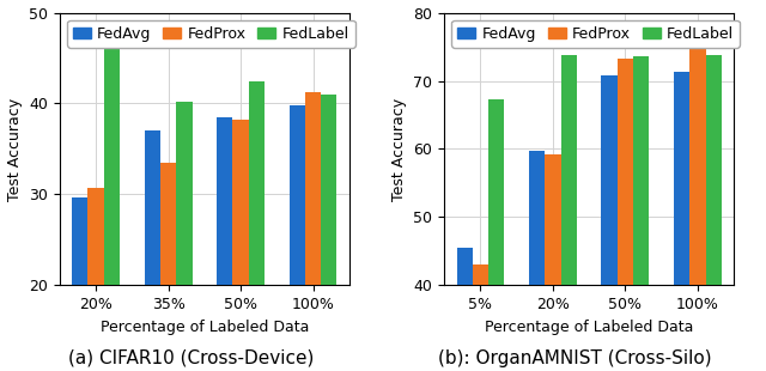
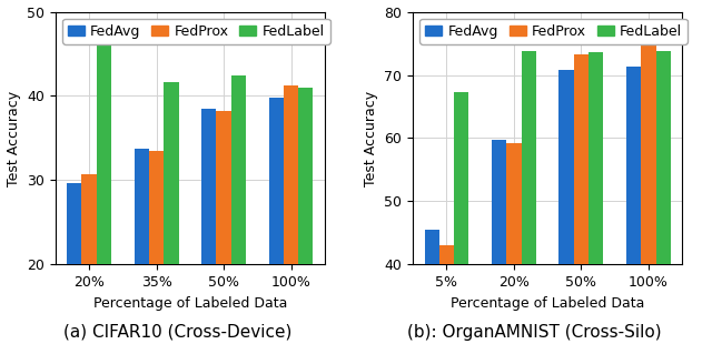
FedAvg/35%: 37.0 -> 33.8
FedLabel/35%: 40.2 -> 41.7
